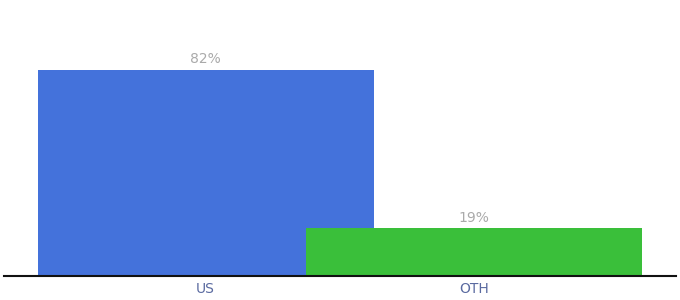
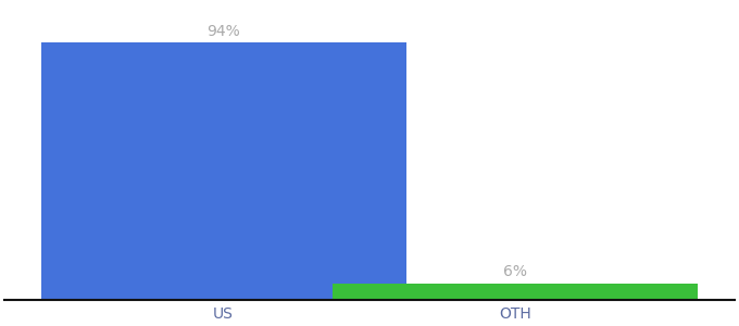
US: 82% -> 94%
OTH: 19% -> 6%
